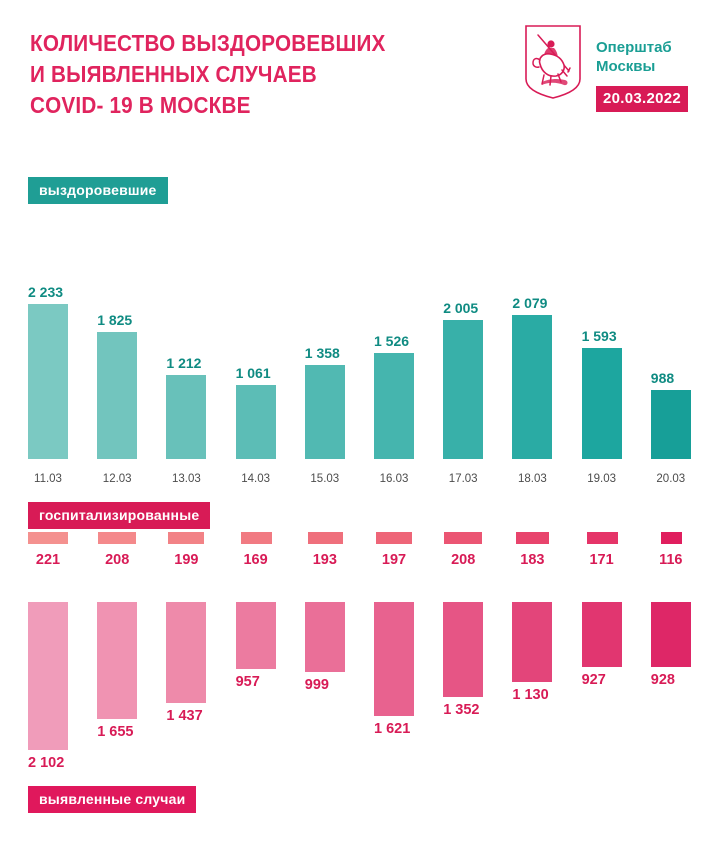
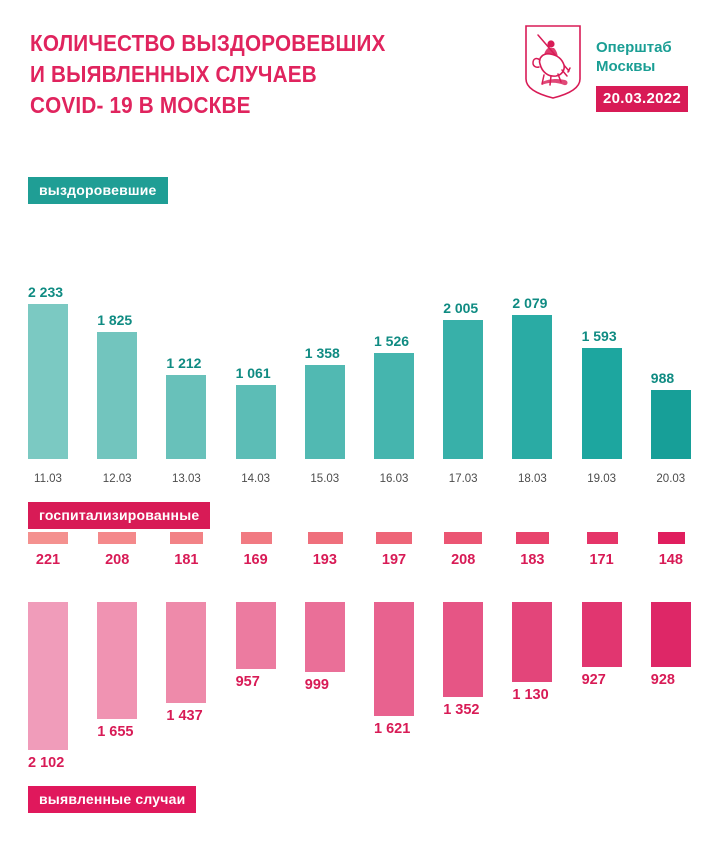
госпитализированные/13.03: 199 -> 181
госпитализированные/20.03: 116 -> 148
